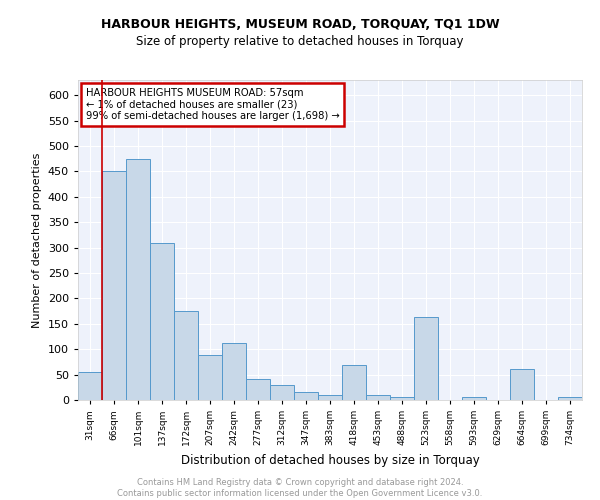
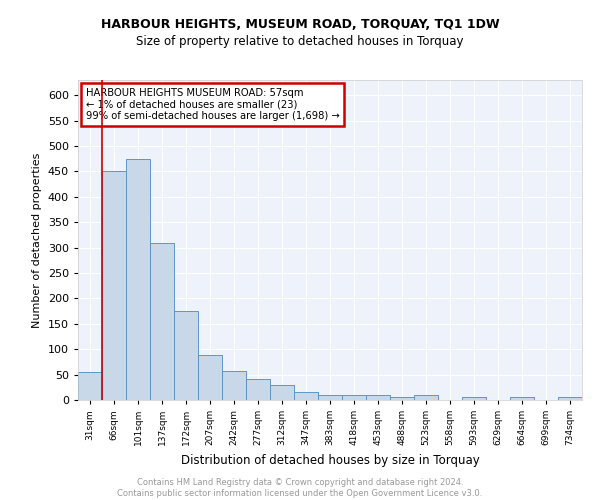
242sqm: 112 -> 58
418sqm: 68 -> 10
523sqm: 164 -> 10
664sqm: 62 -> 5
